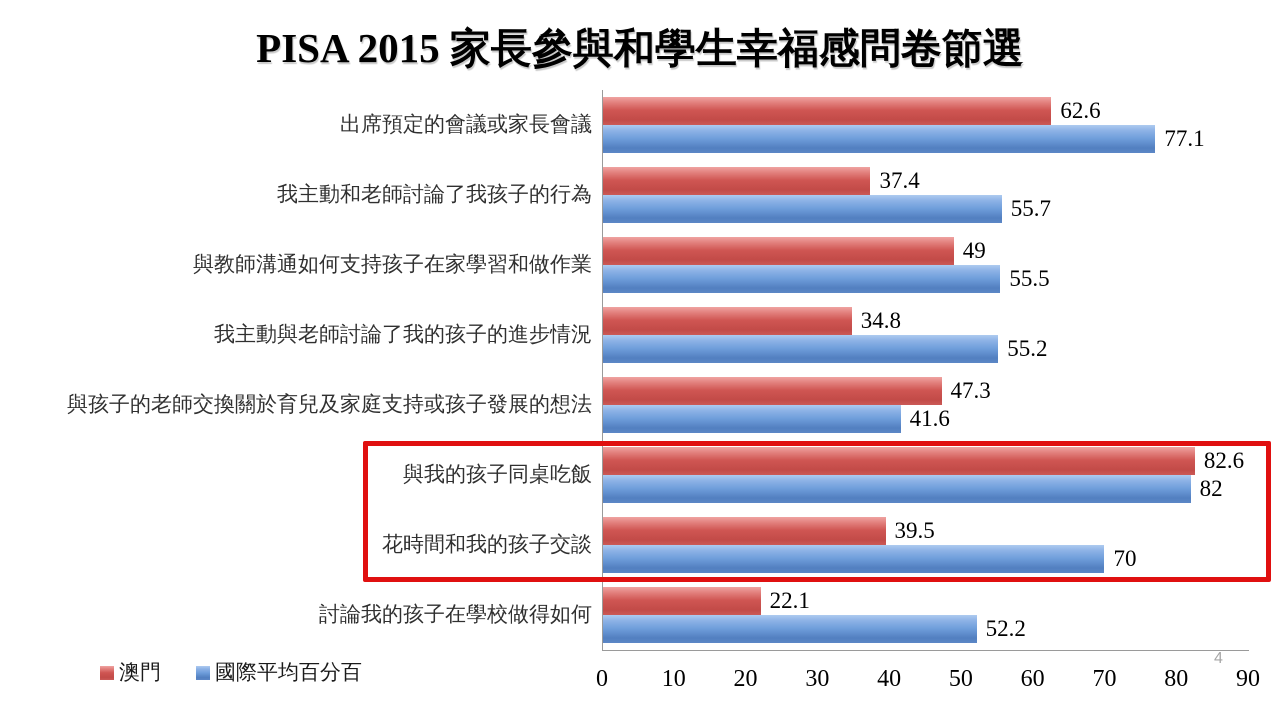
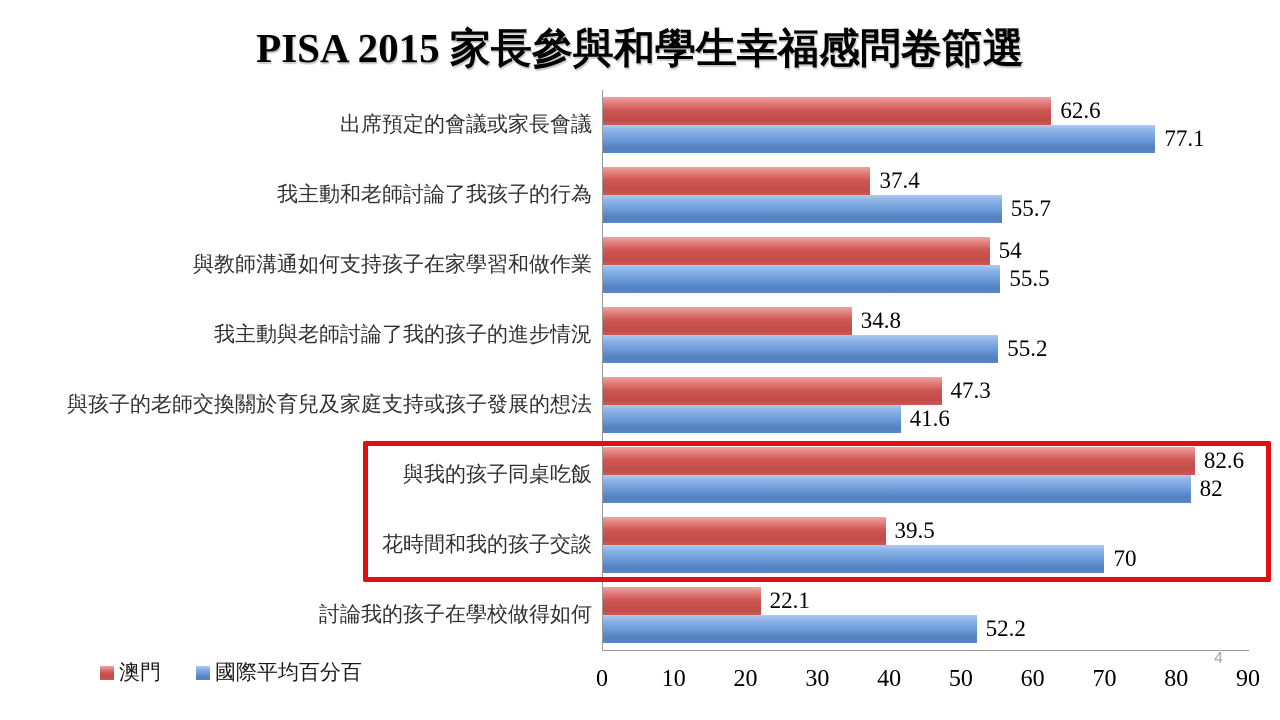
澳門/與教師溝通如何支持孩子在家學習和做作業: 49 -> 54
